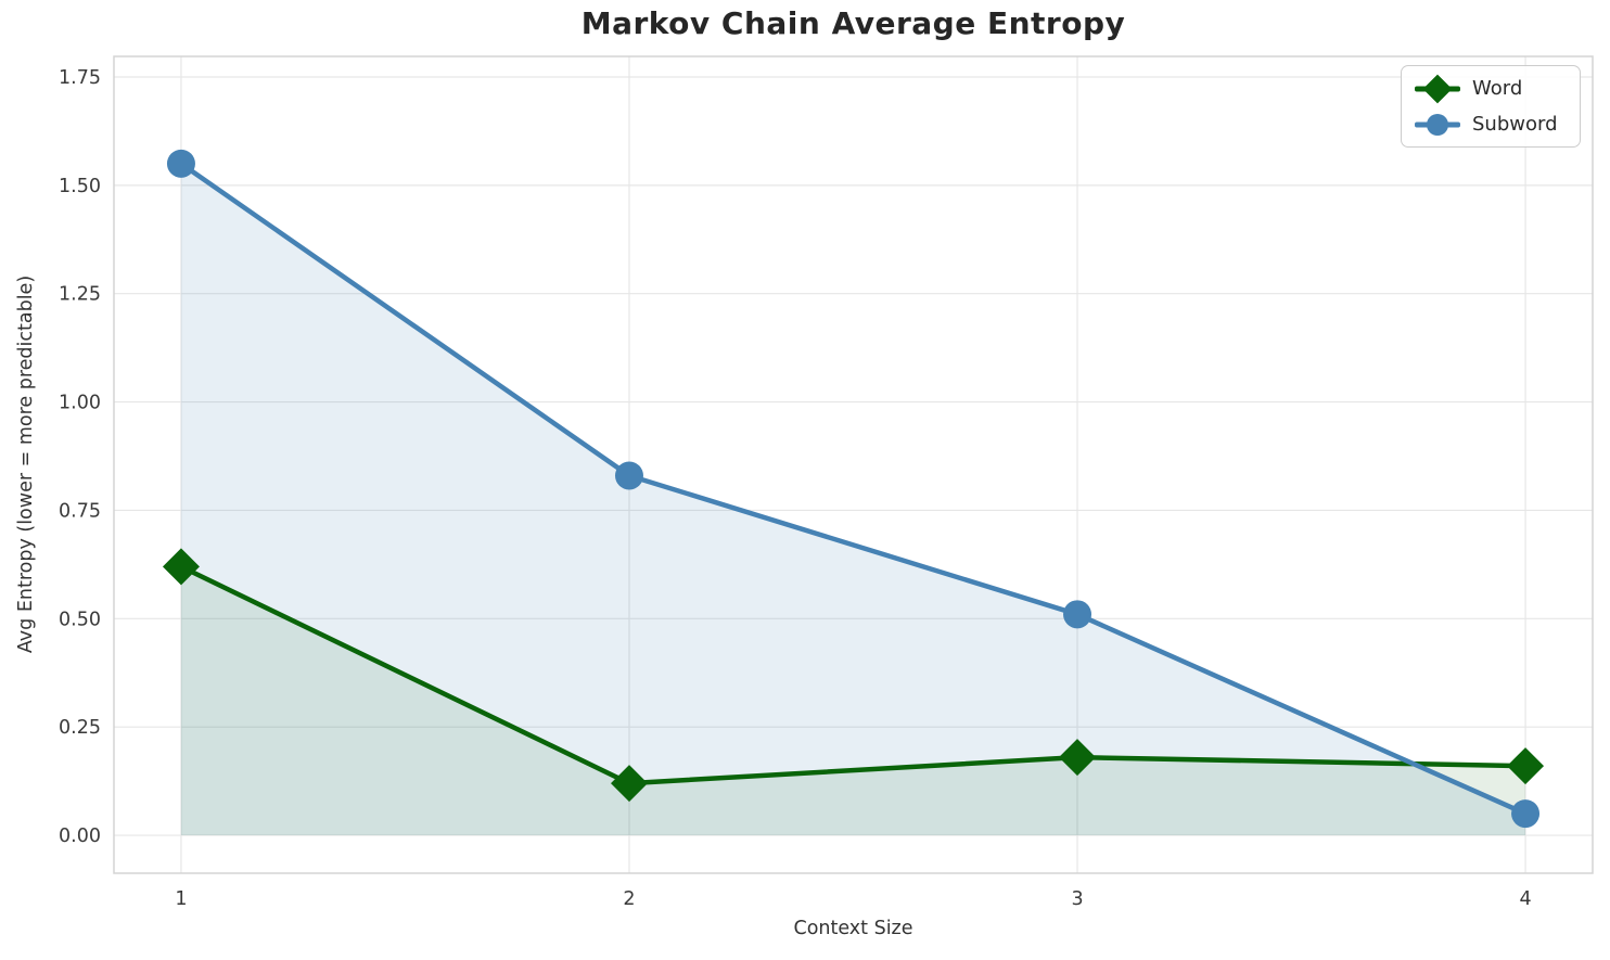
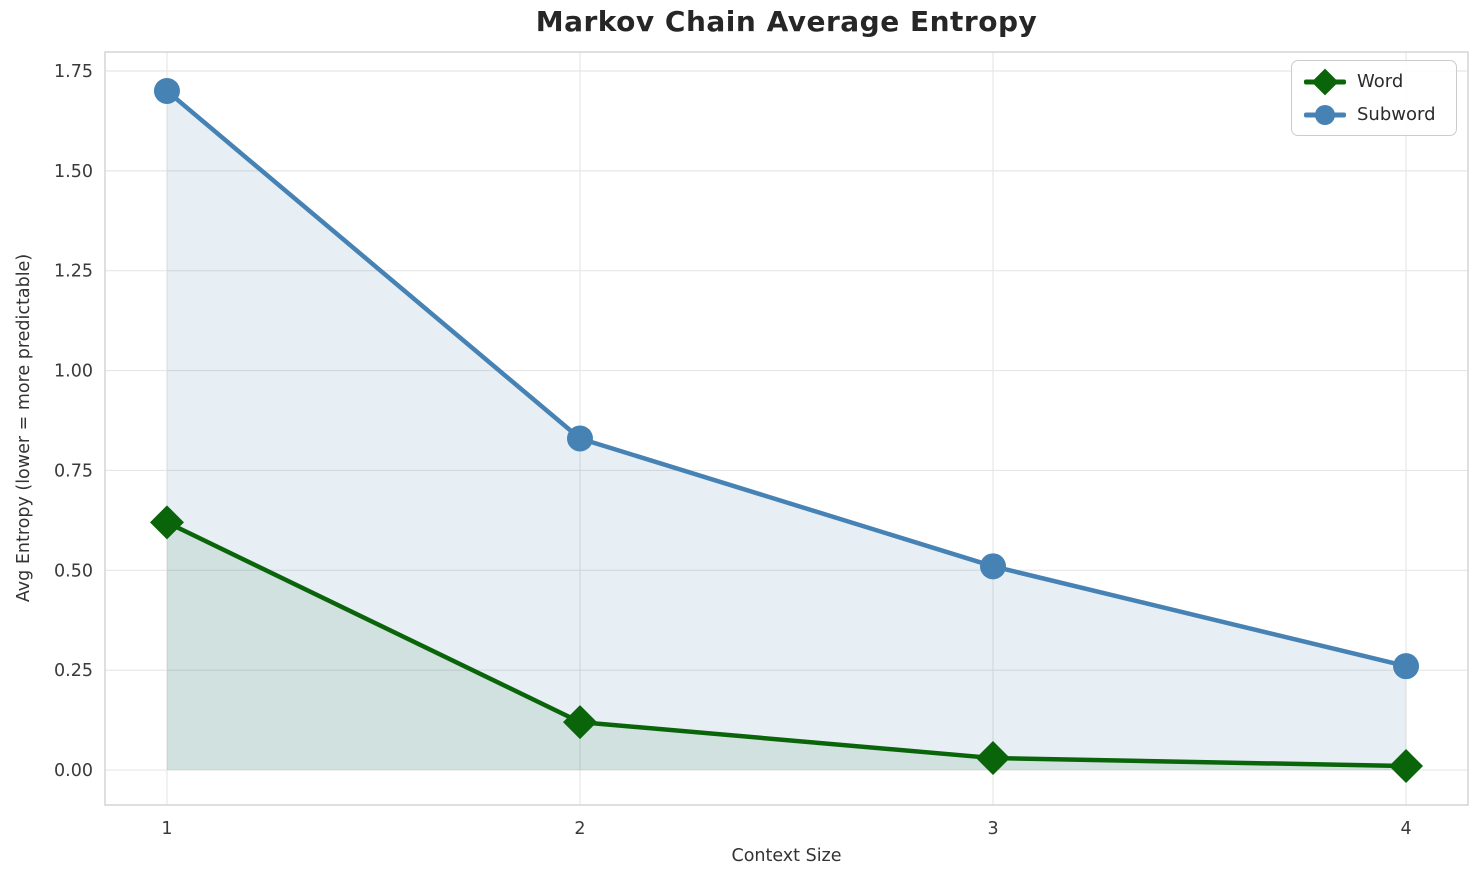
Subword/1: 1.55 -> 1.70
Word/3: 0.18 -> 0.03
Word/4: 0.16 -> 0.01
Subword/4: 0.05 -> 0.26
